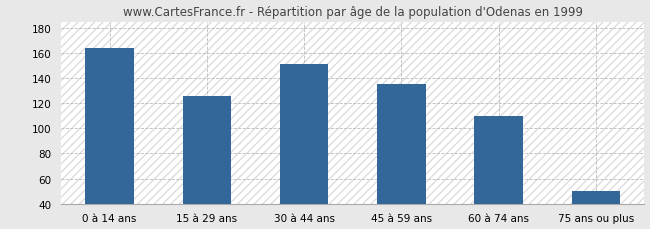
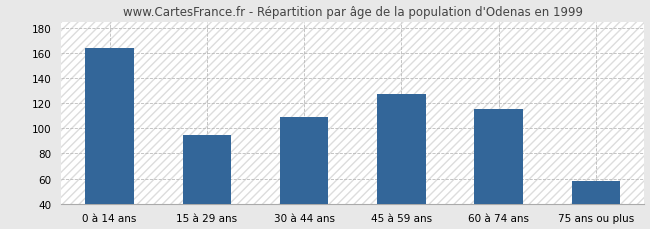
15 à 29 ans: 126 -> 95
30 à 44 ans: 151 -> 109
45 à 59 ans: 135 -> 127
60 à 74 ans: 110 -> 115
75 ans ou plus: 50 -> 58
